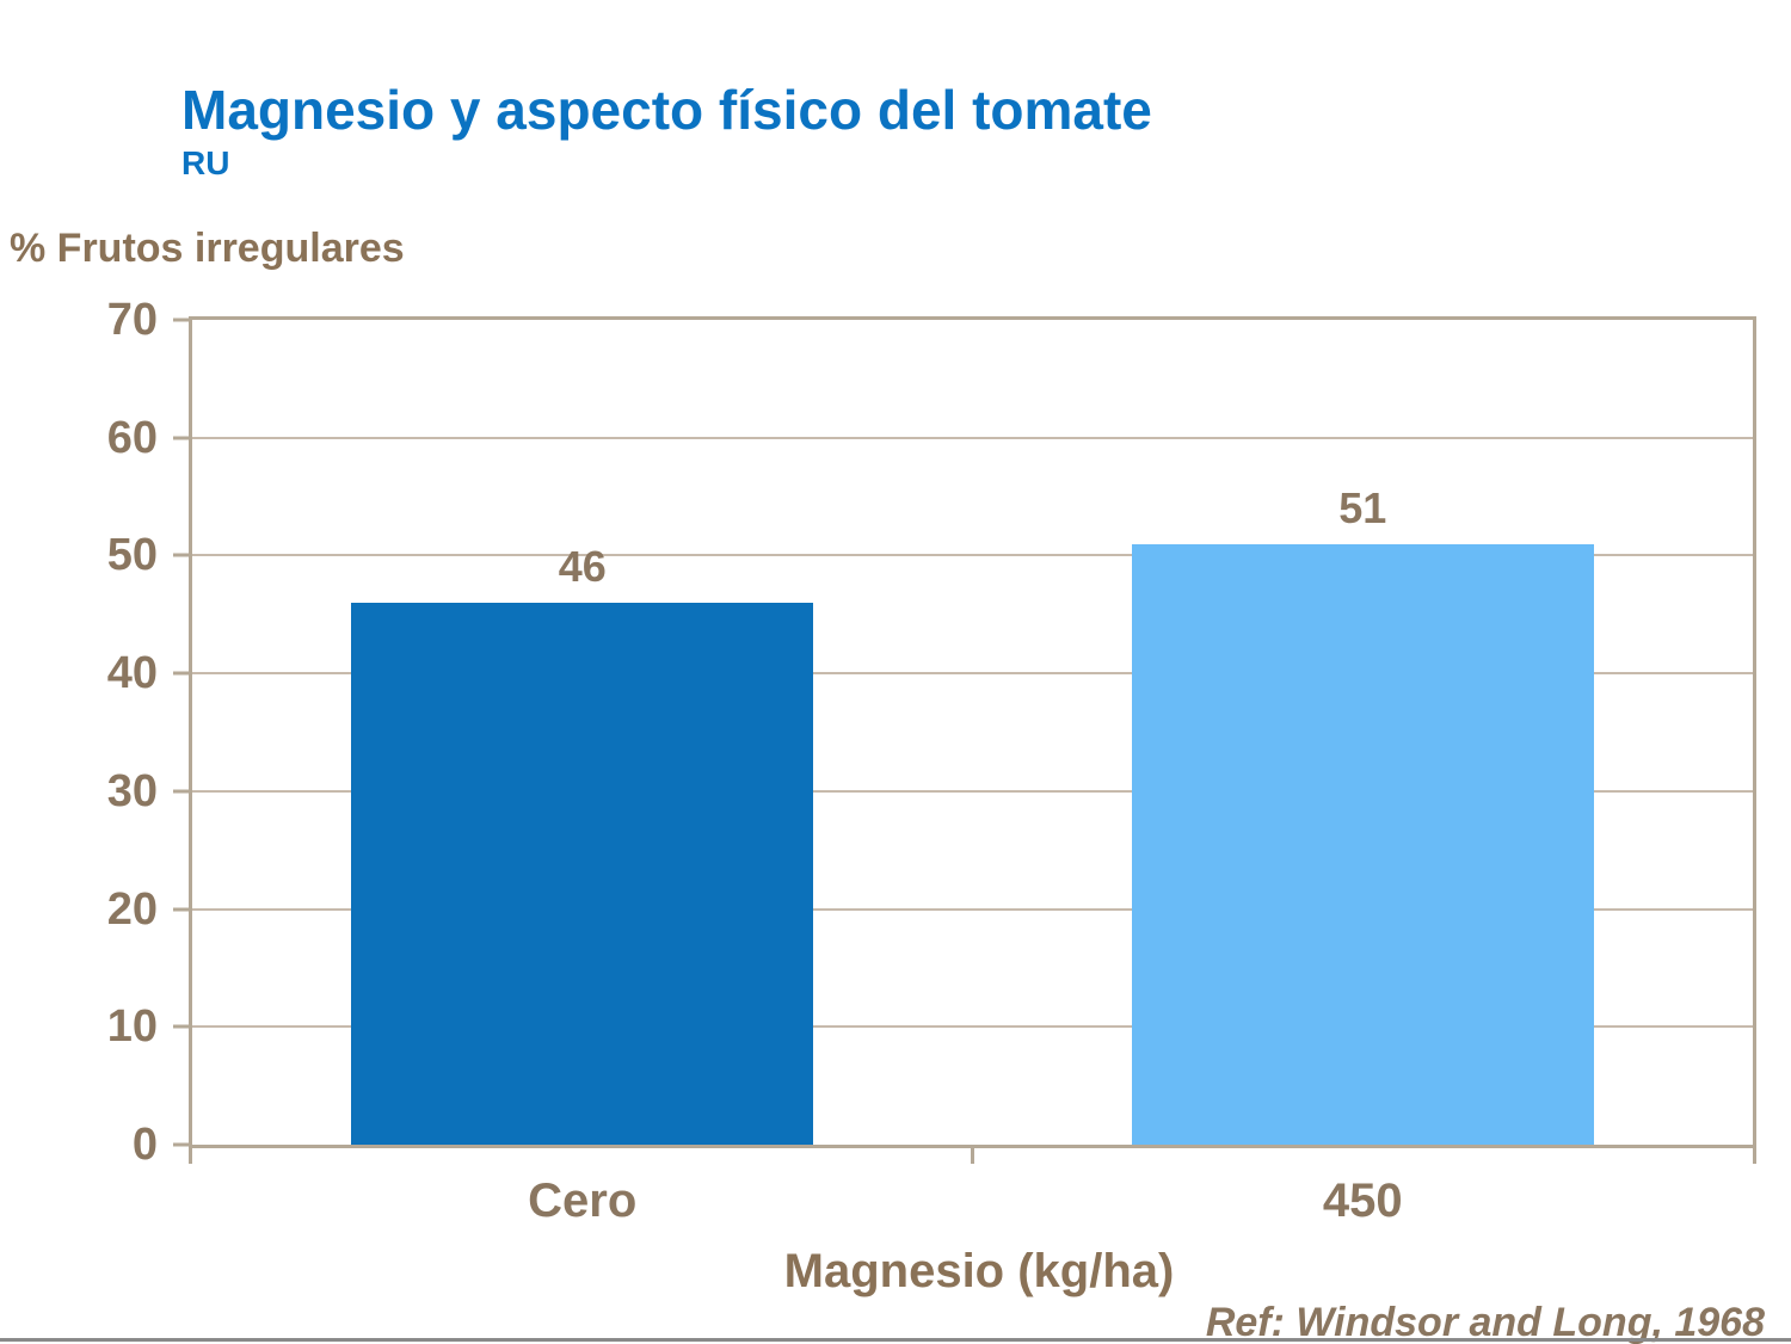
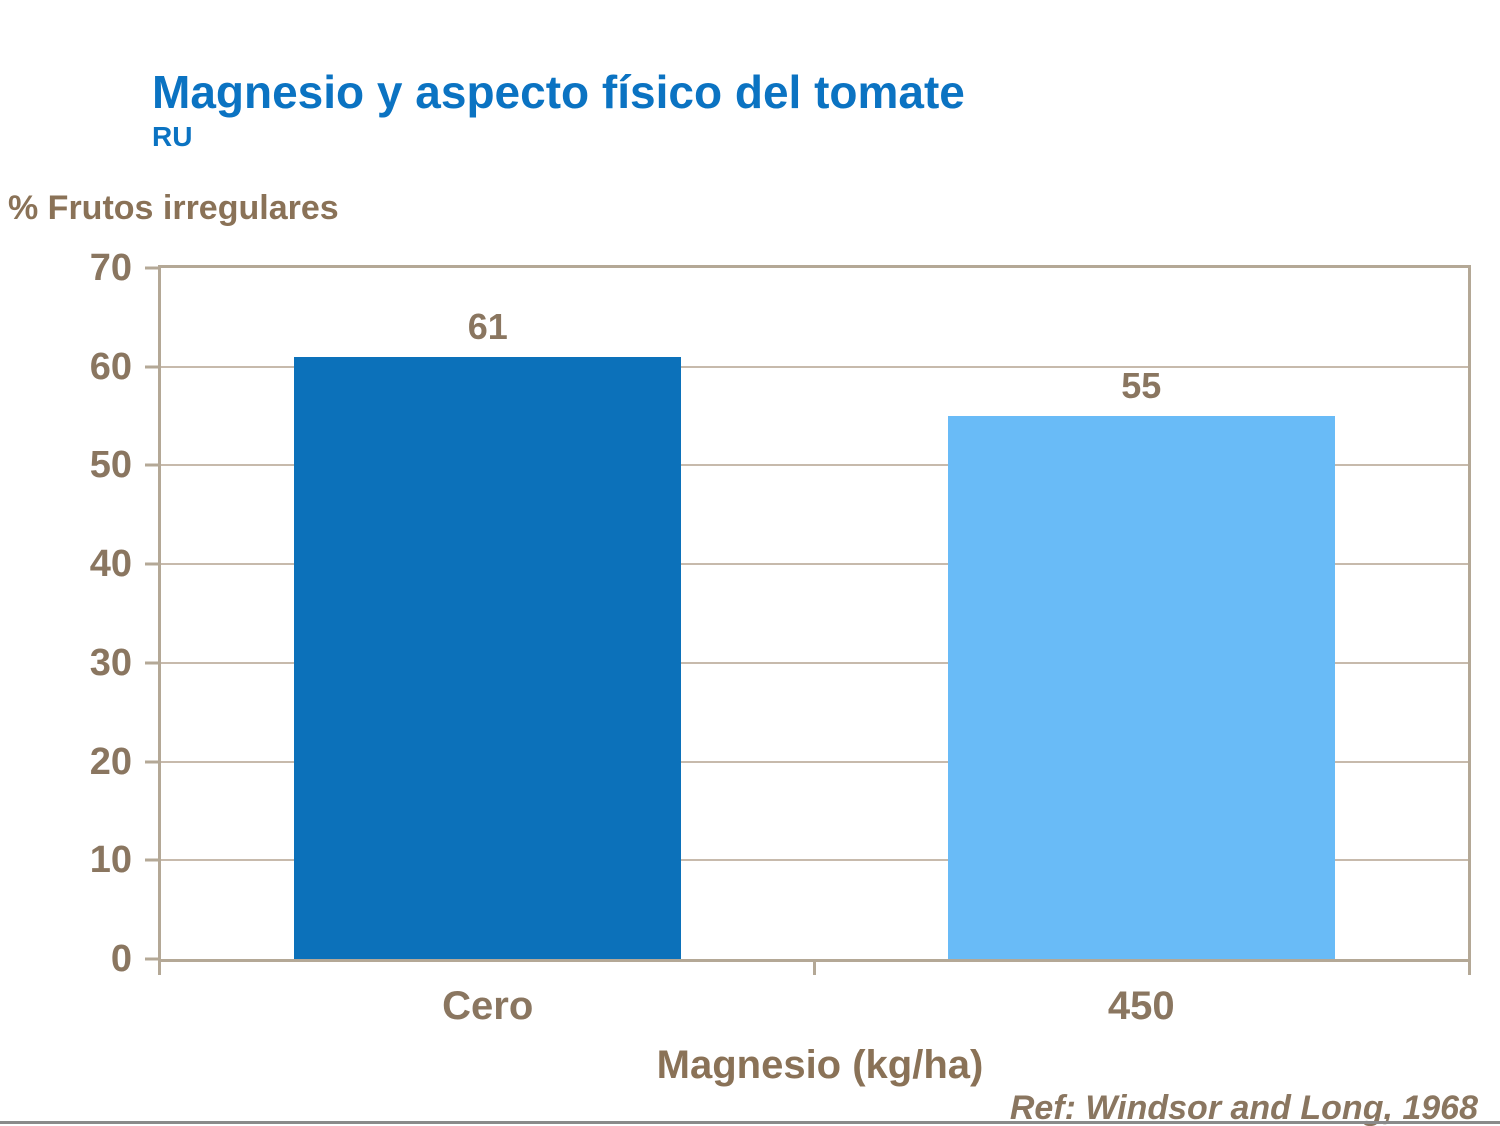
Cero: 46 -> 61
450: 51 -> 55
